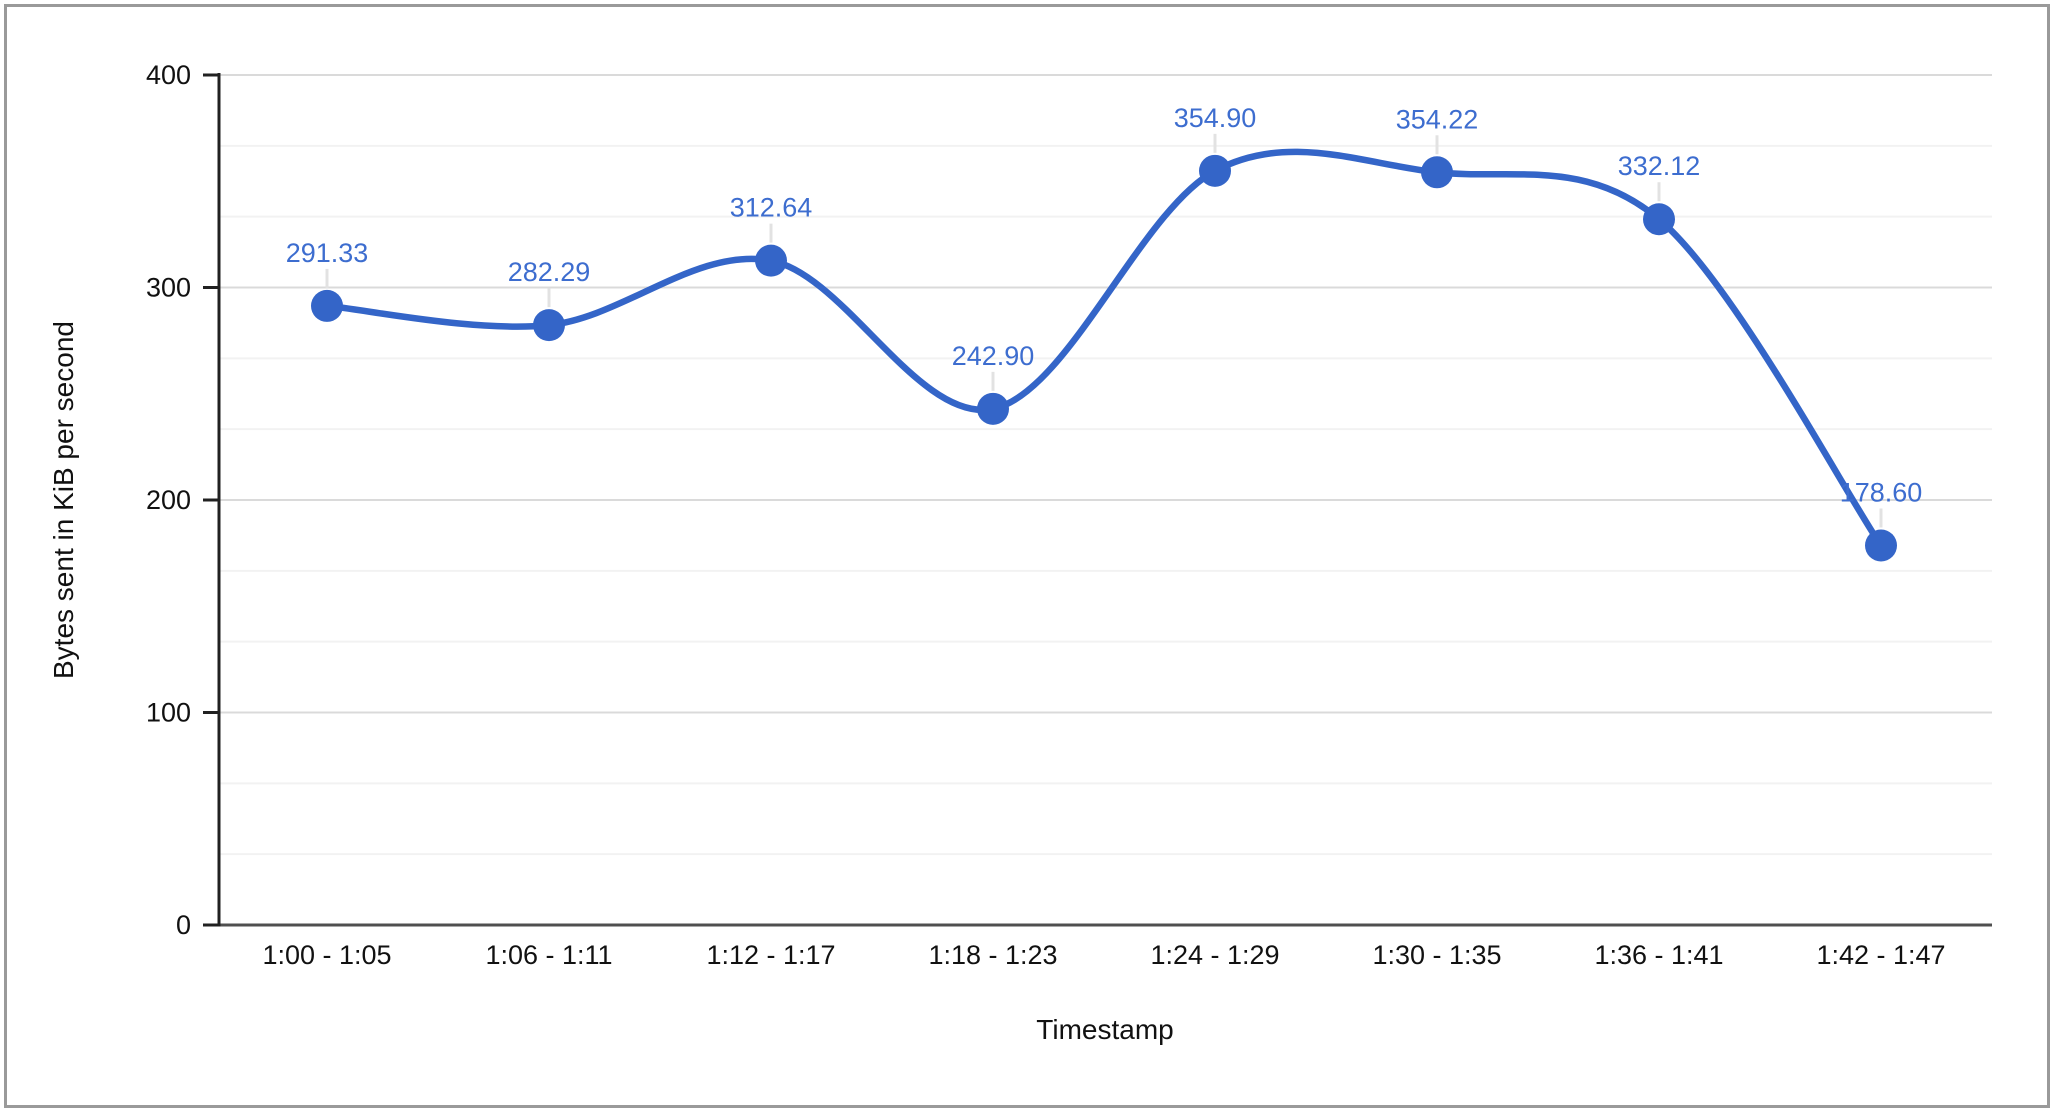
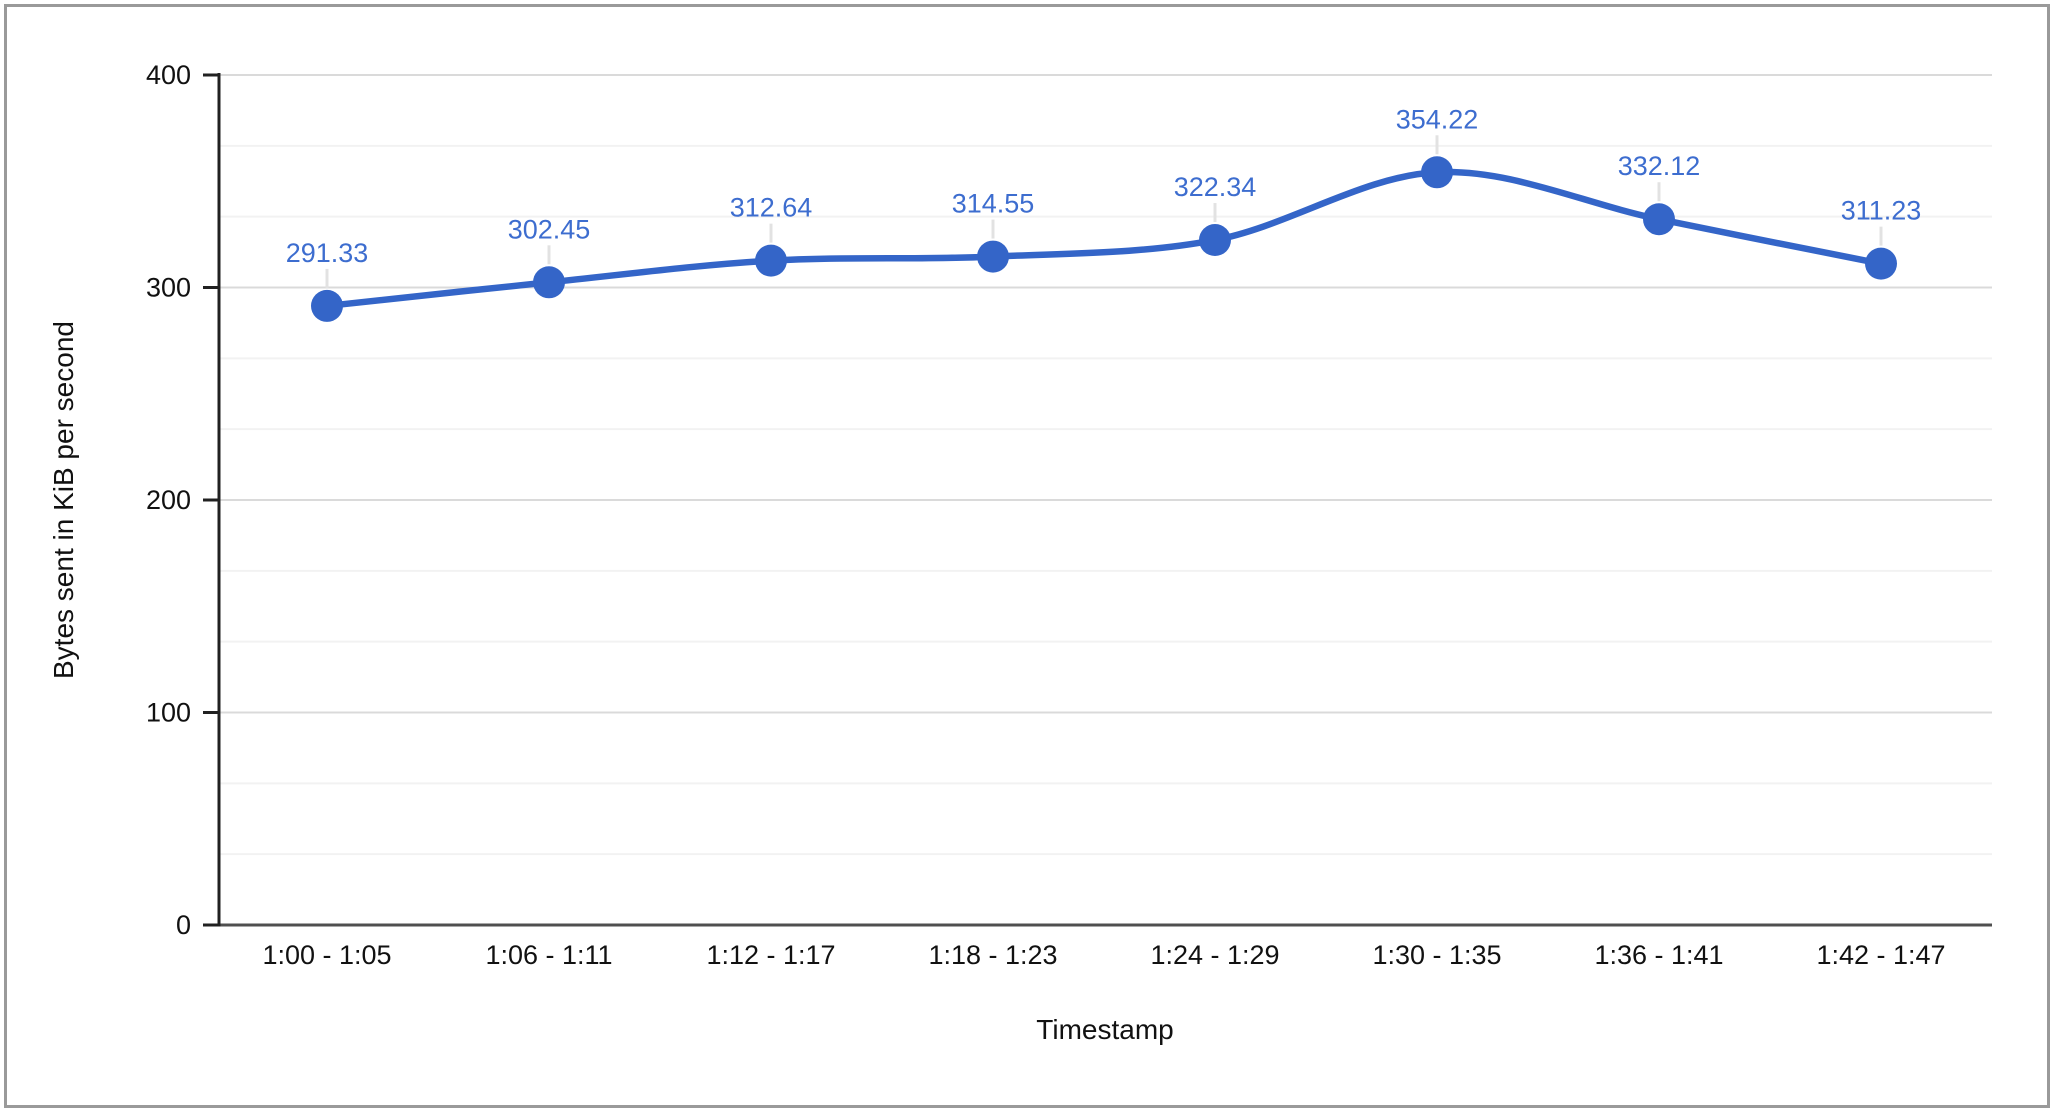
1:06 - 1:11: 282.29 -> 302.45
1:18 - 1:23: 242.90 -> 314.55
1:24 - 1:29: 354.90 -> 322.34
1:42 - 1:47: 178.60 -> 311.23
